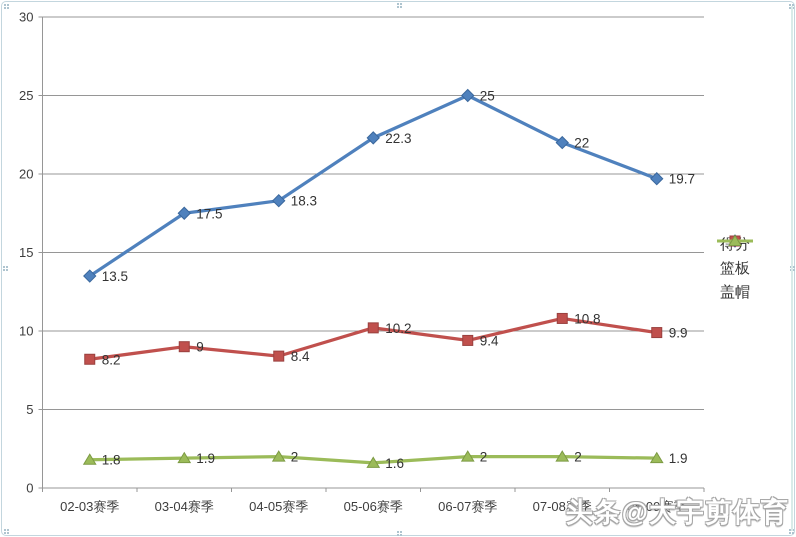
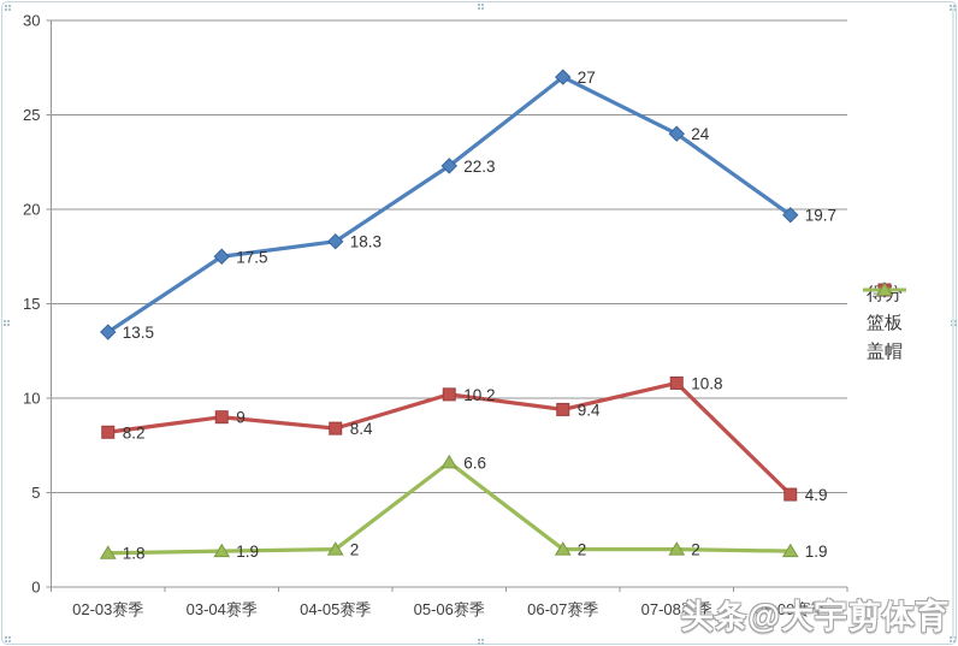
盖帽/05-06赛季: 1.6 -> 6.6
得分/06-07赛季: 25 -> 27
得分/07-08赛季: 22 -> 24
篮板/08-09赛季: 9.9 -> 4.9
